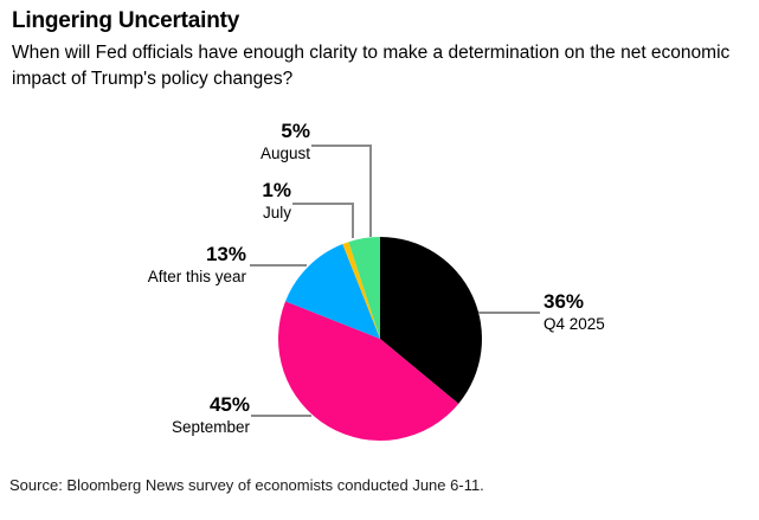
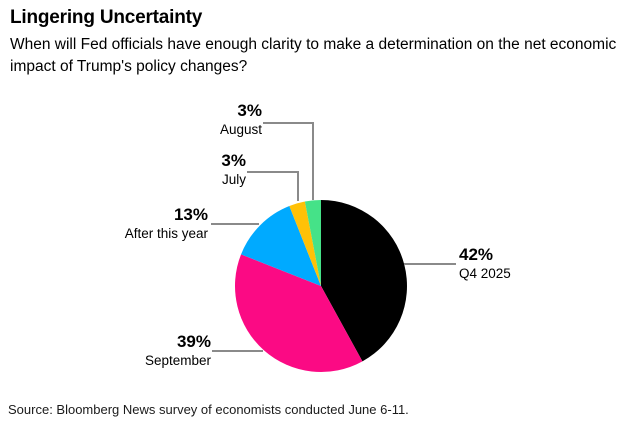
Q4 2025: 36% -> 42%
September: 45% -> 39%
July: 1% -> 3%
August: 5% -> 3%
